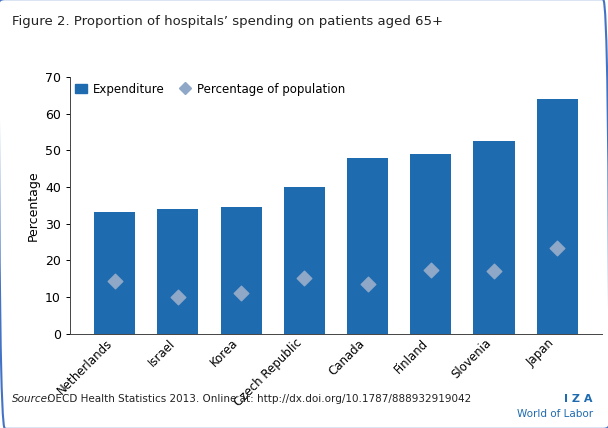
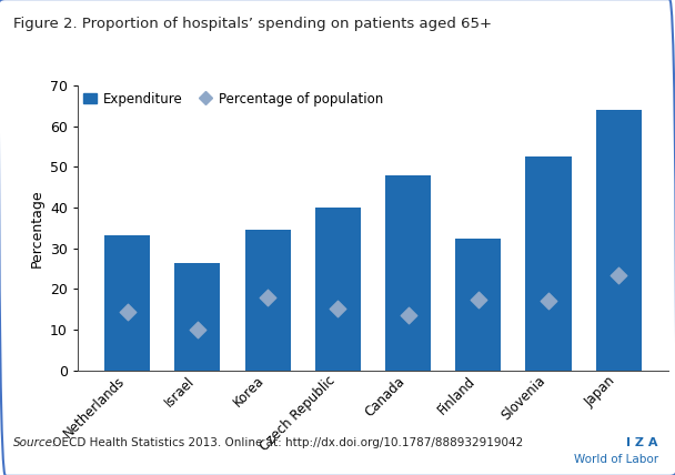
Expenditure/Israel: 34.0 -> 26.5
Percentage of population/Korea: 11.0 -> 18.0
Expenditure/Finland: 49.0 -> 32.5
